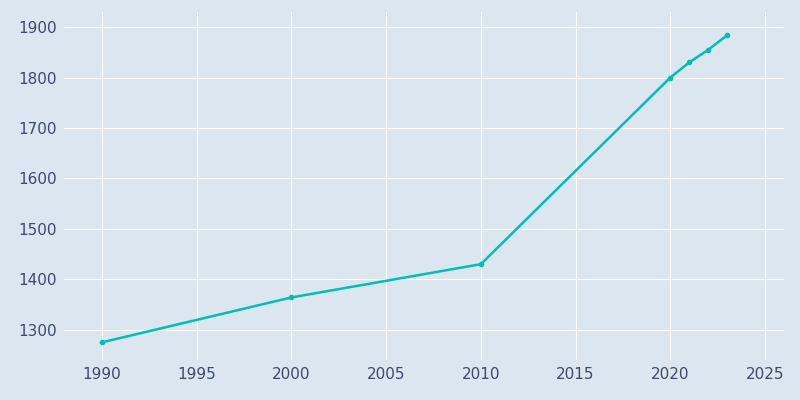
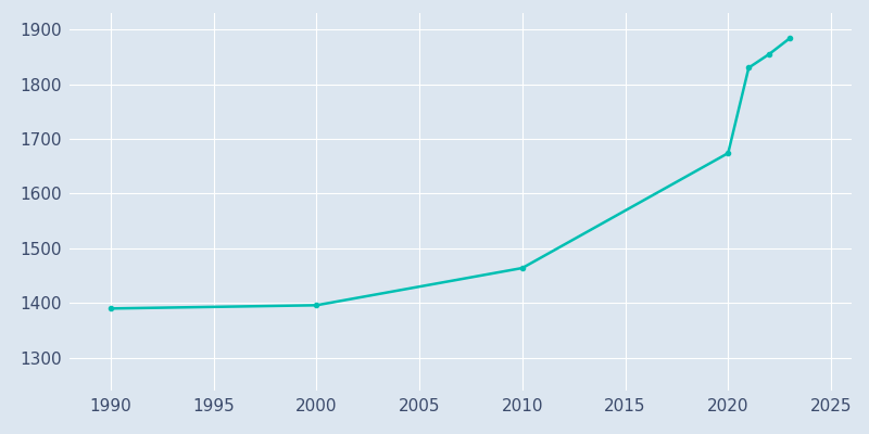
1990: 1275 -> 1390
2000: 1364 -> 1396
2010: 1430 -> 1464
2020: 1800 -> 1674
